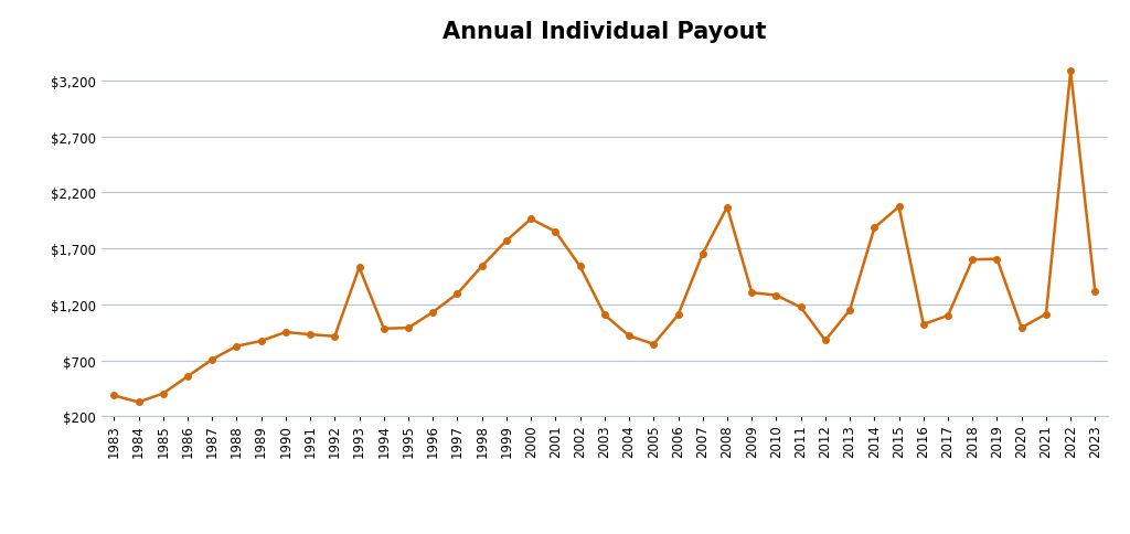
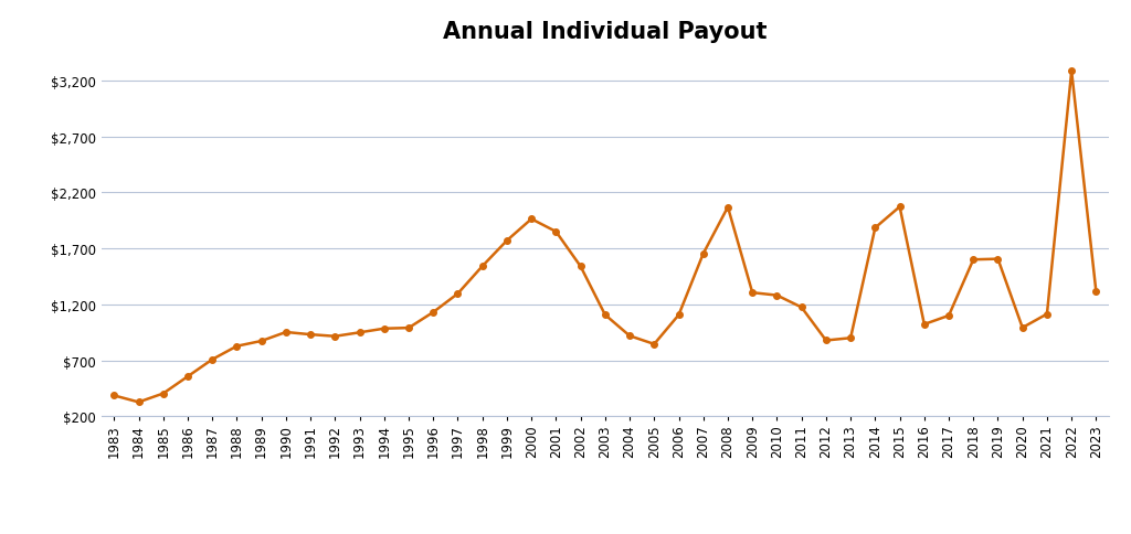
1993: $1,530 -> $950
2013: $1,150 -> $900
